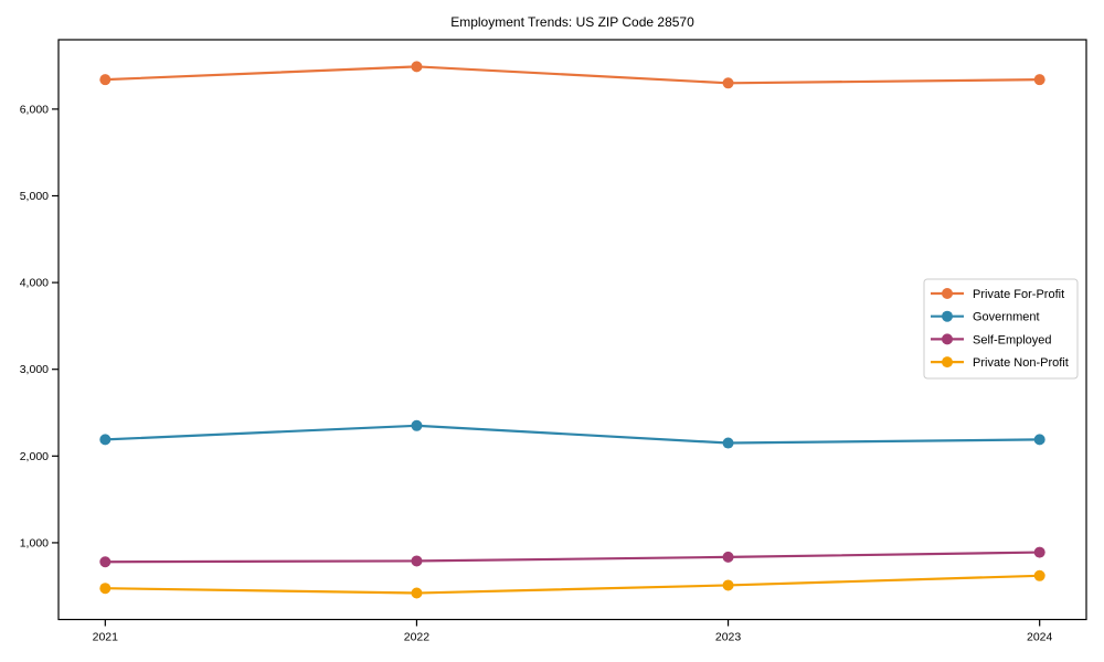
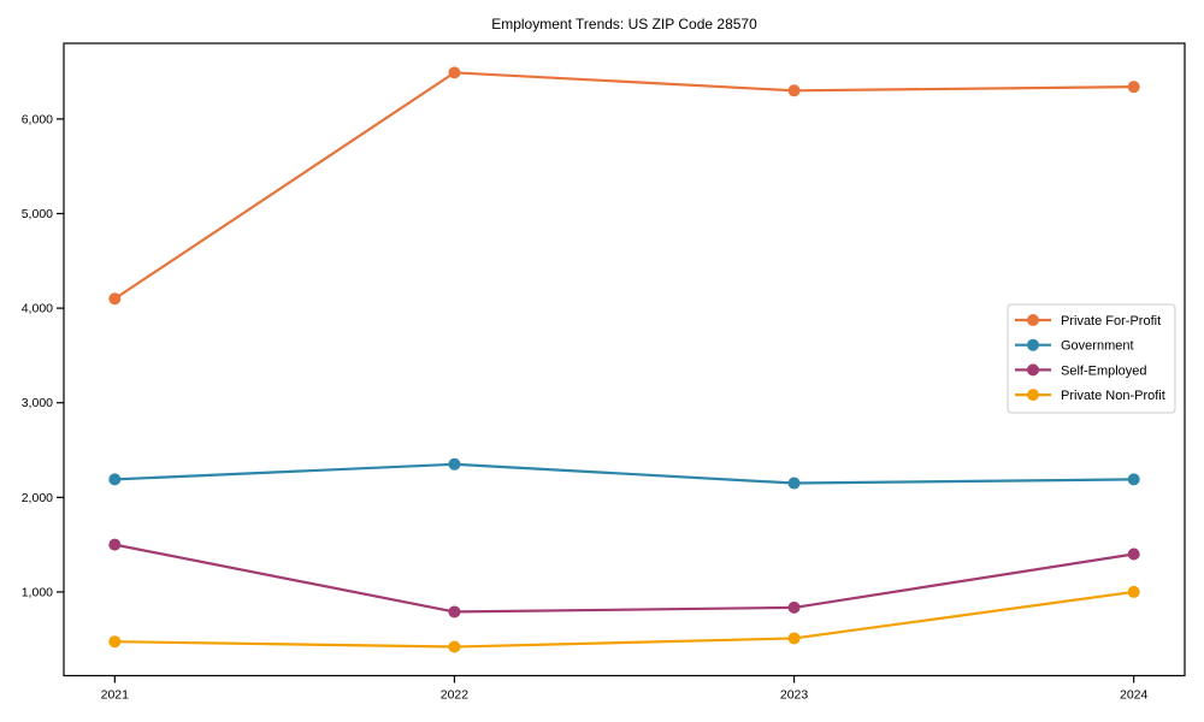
Private For-Profit/2021: 6300 -> 4100
Self-Employed/2021: 800 -> 1500
Self-Employed/2024: 900 -> 1400
Private Non-Profit/2024: 600 -> 1000
